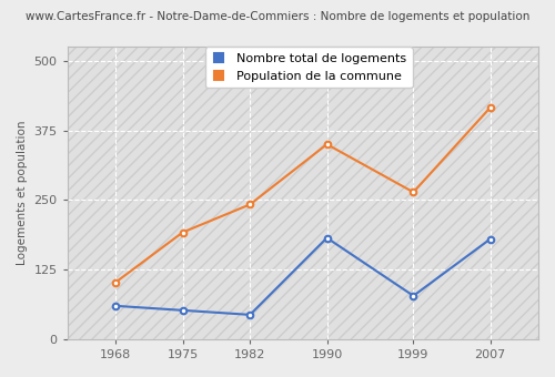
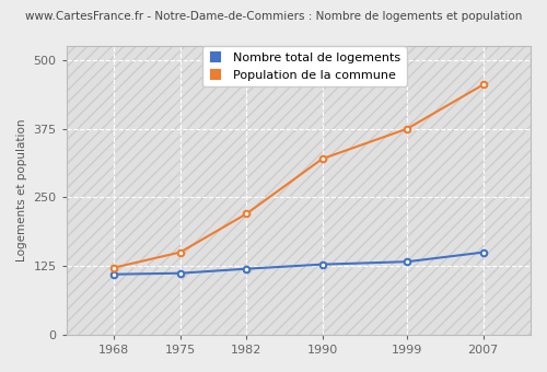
Nombre total de logements/1968: 60 -> 110
Population de la commune/1968: 102 -> 122
Nombre total de logements/1975: 52 -> 112
Population de la commune/1975: 192 -> 150
Nombre total de logements/1982: 44 -> 120
Population de la commune/1982: 242 -> 220
Nombre total de logements/1990: 182 -> 128
Population de la commune/1990: 350 -> 320
Nombre total de logements/1999: 78 -> 133
Population de la commune/1999: 264 -> 375
Nombre total de logements/2007: 180 -> 150
Population de la commune/2007: 416 -> 455
